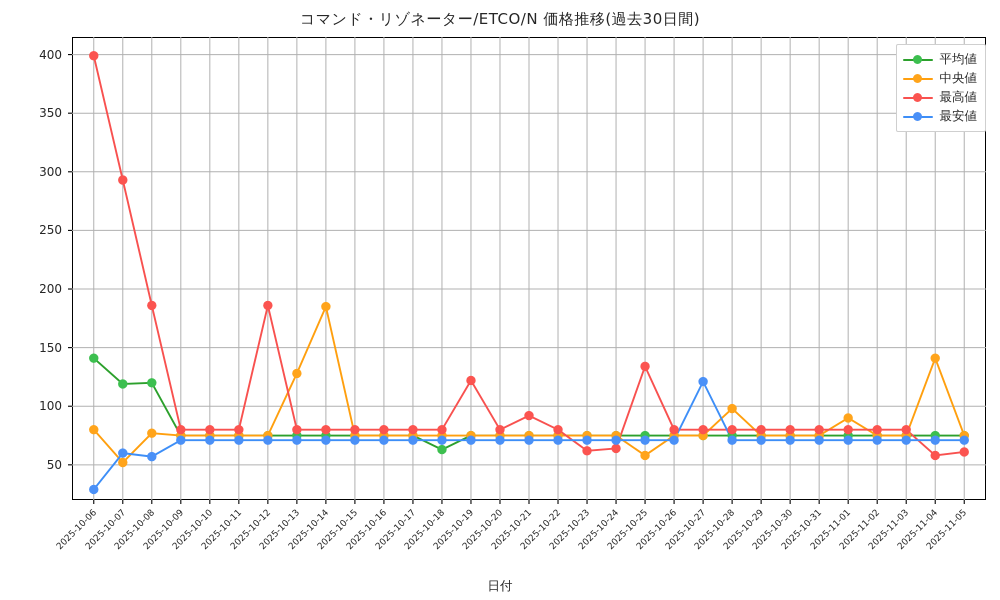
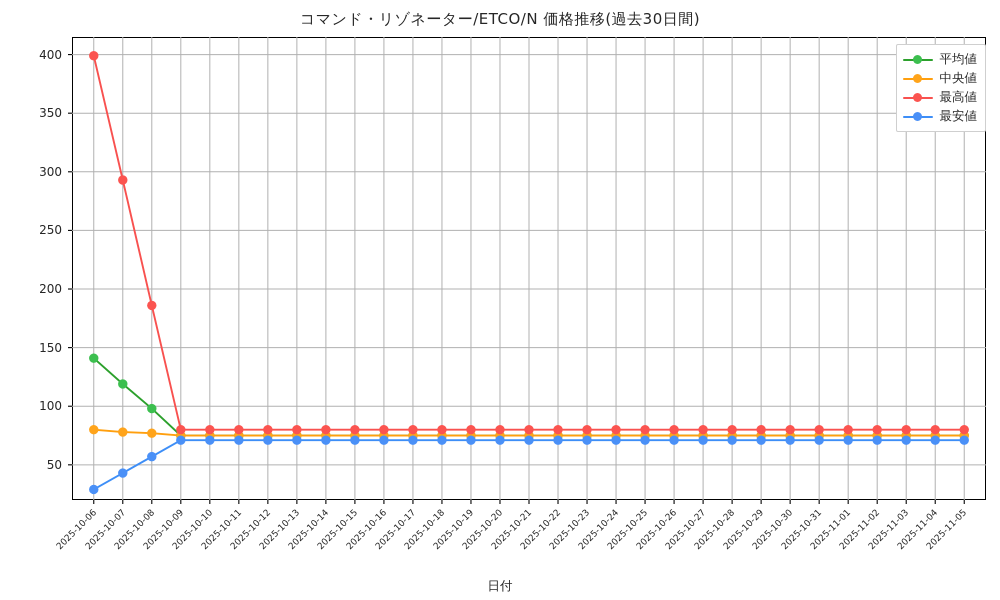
中央値/2025-10-07: 52 -> 78
最安値/2025-10-07: 60 -> 43
平均値/2025-10-08: 120 -> 98
最高値/2025-10-12: 186 -> 80
中央値/2025-10-13: 128 -> 75
中央値/2025-10-14: 185 -> 75
平均値/2025-10-18: 63 -> 75
最高値/2025-10-19: 122 -> 80
最高値/2025-10-21: 92 -> 80
最高値/2025-10-23: 62 -> 80
最高値/2025-10-24: 64 -> 80
中央値/2025-10-25: 58 -> 75
最高値/2025-10-25: 134 -> 80
最安値/2025-10-27: 121 -> 71
中央値/2025-10-28: 98 -> 75
中央値/2025-11-01: 90 -> 75
中央値/2025-11-04: 141 -> 75
最高値/2025-11-04: 58 -> 80
最高値/2025-11-05: 61 -> 80
